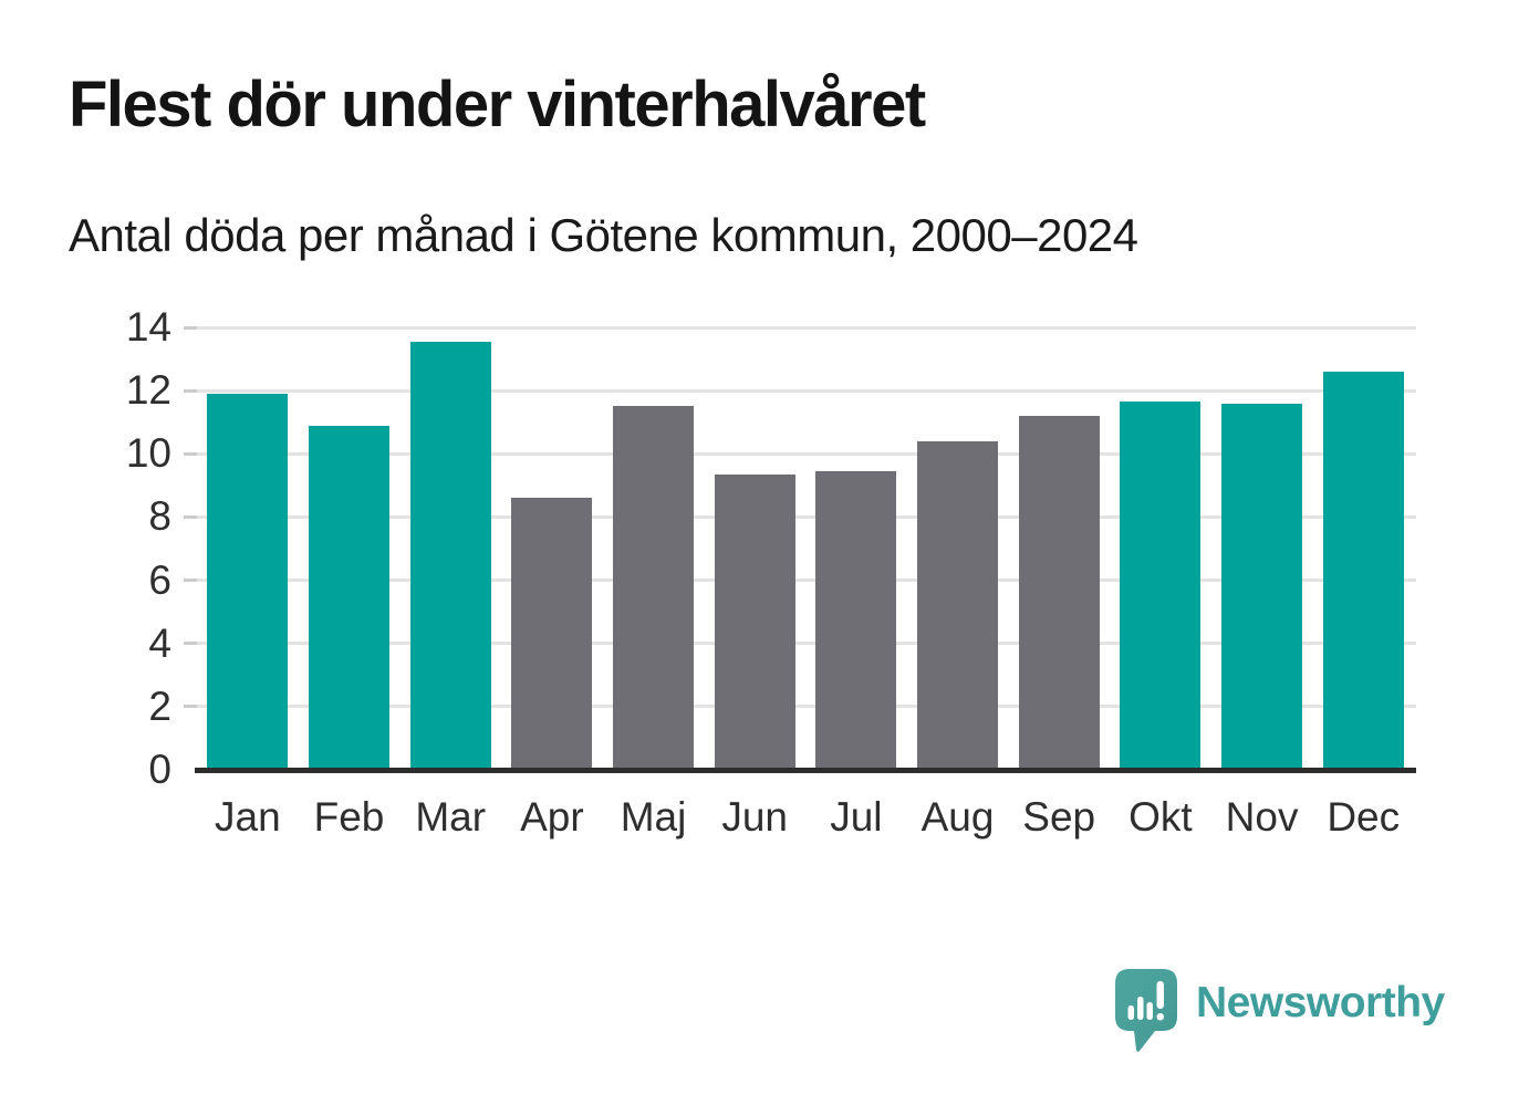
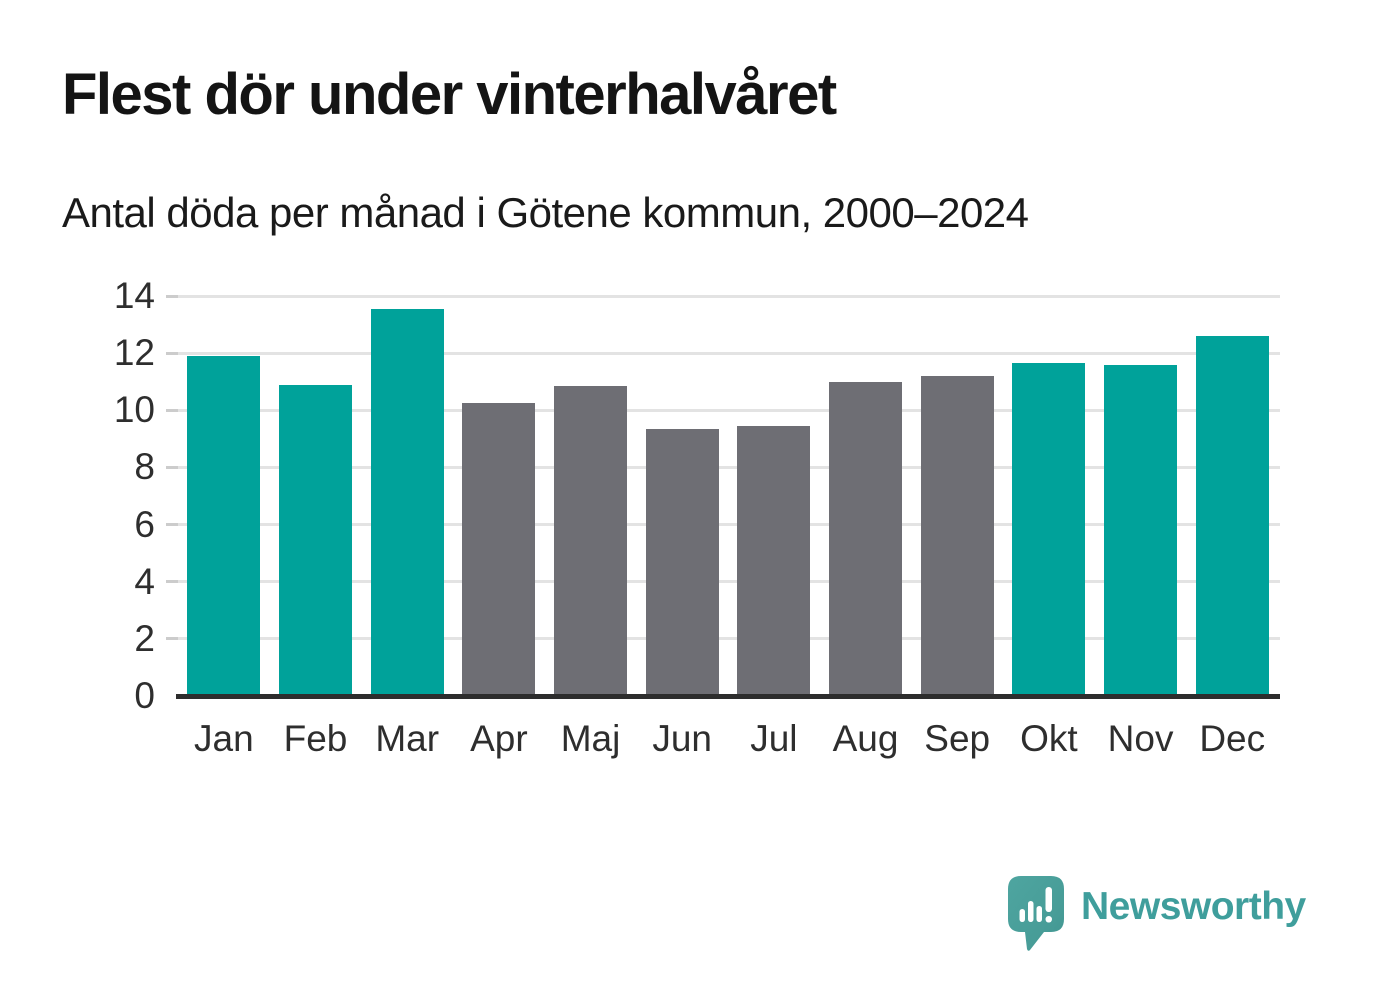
Apr: 8.6 -> 10.2
Maj: 11.5 -> 10.8
Aug: 10.4 -> 11.0
